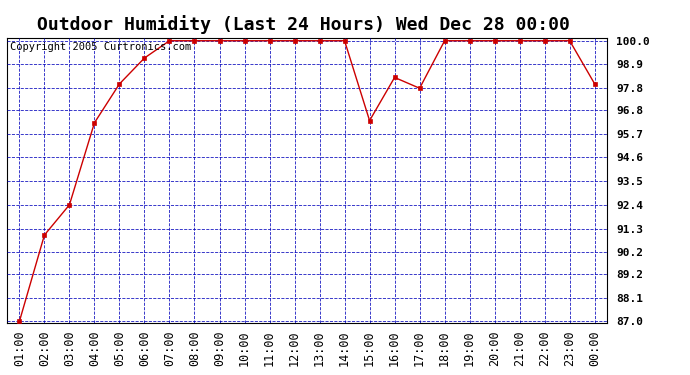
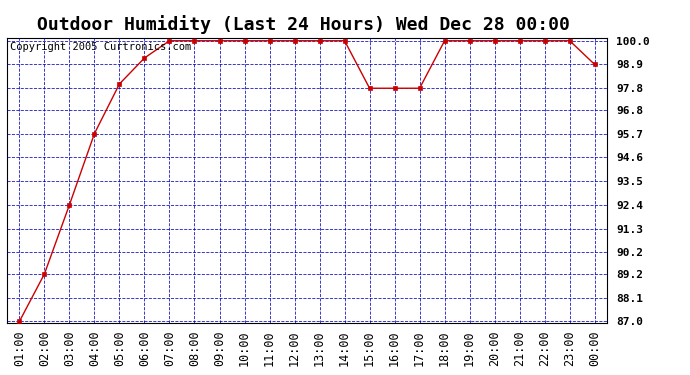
02:00: 91.0 -> 89.2
04:00: 96.2 -> 95.7
15:00: 96.3 -> 97.8
16:00: 98.3 -> 97.8
00:00: 98.0 -> 98.9
